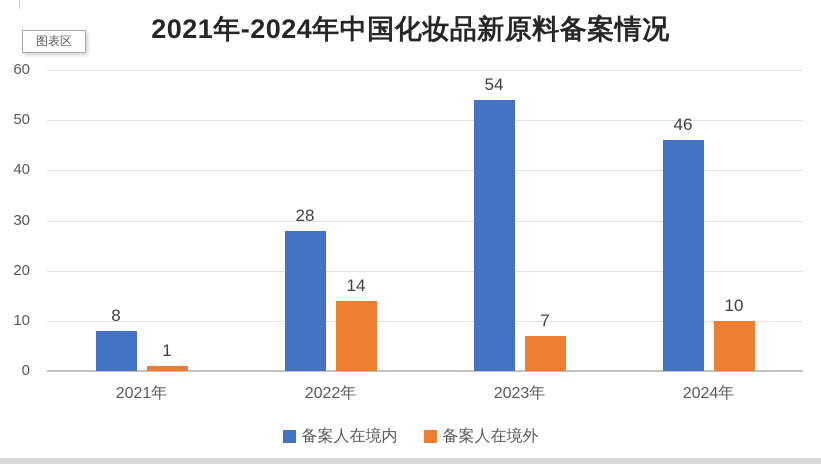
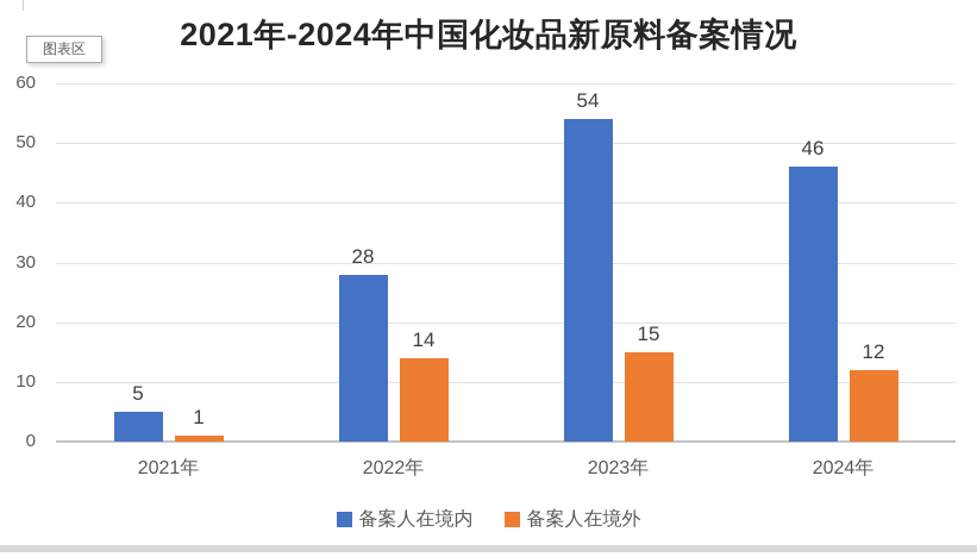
备案人在境内/2021年: 8 -> 5
备案人在境外/2023年: 7 -> 15
备案人在境外/2024年: 10 -> 12
